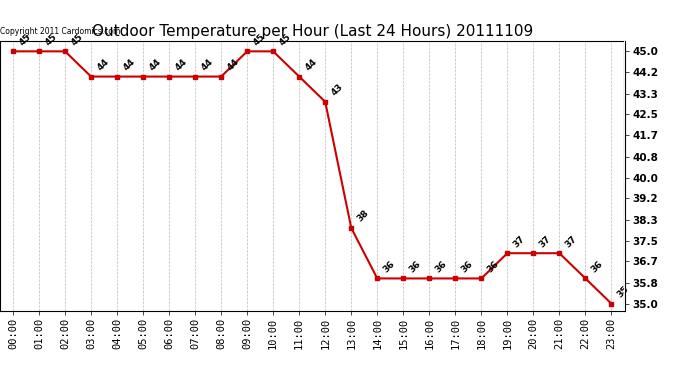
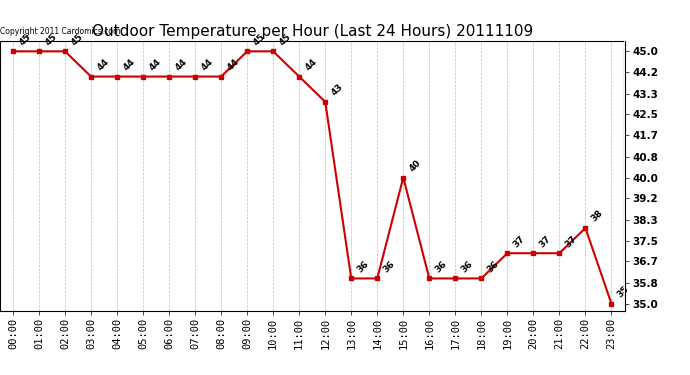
13:00: 38 -> 36
15:00: 36 -> 40
22:00: 36 -> 38
